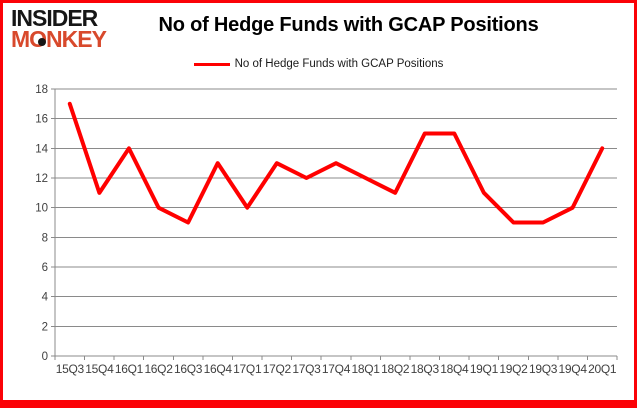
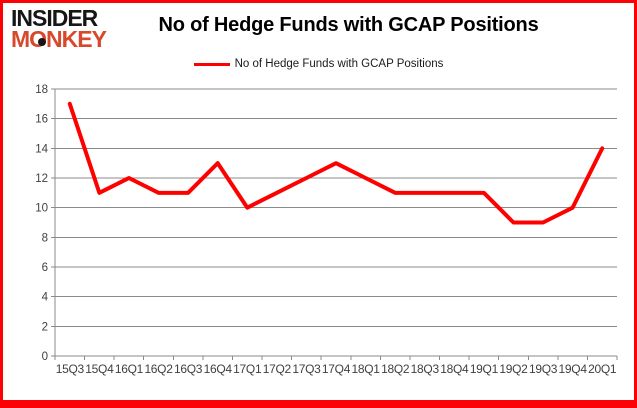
16Q1: 14 -> 12
16Q2: 10 -> 11
16Q3: 9 -> 11
17Q2: 13 -> 11
18Q3: 15 -> 11
18Q4: 15 -> 11
